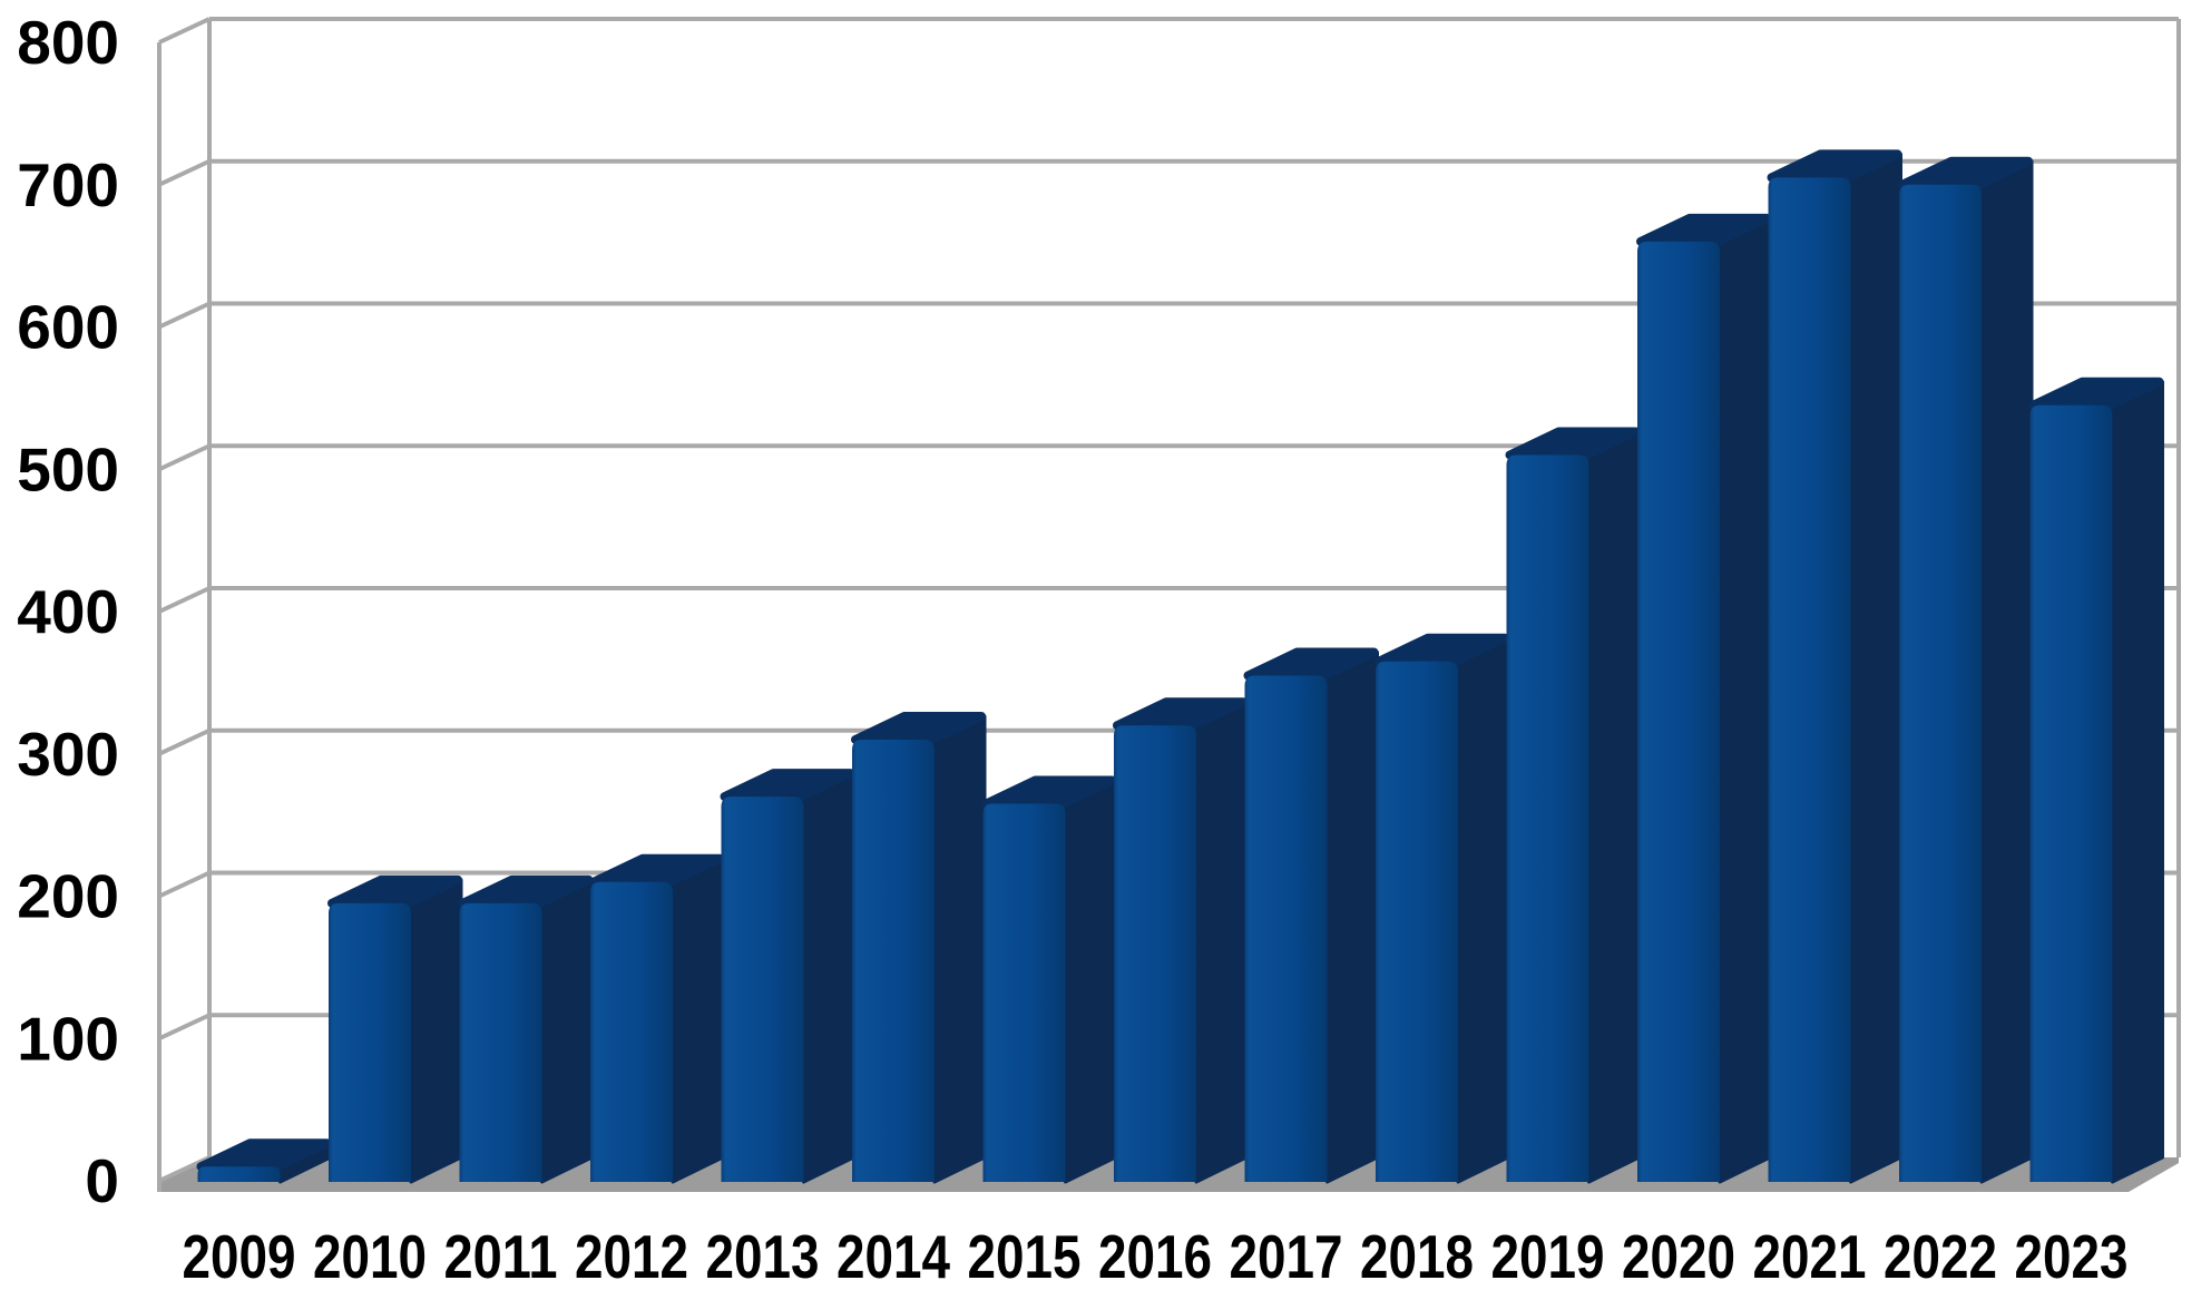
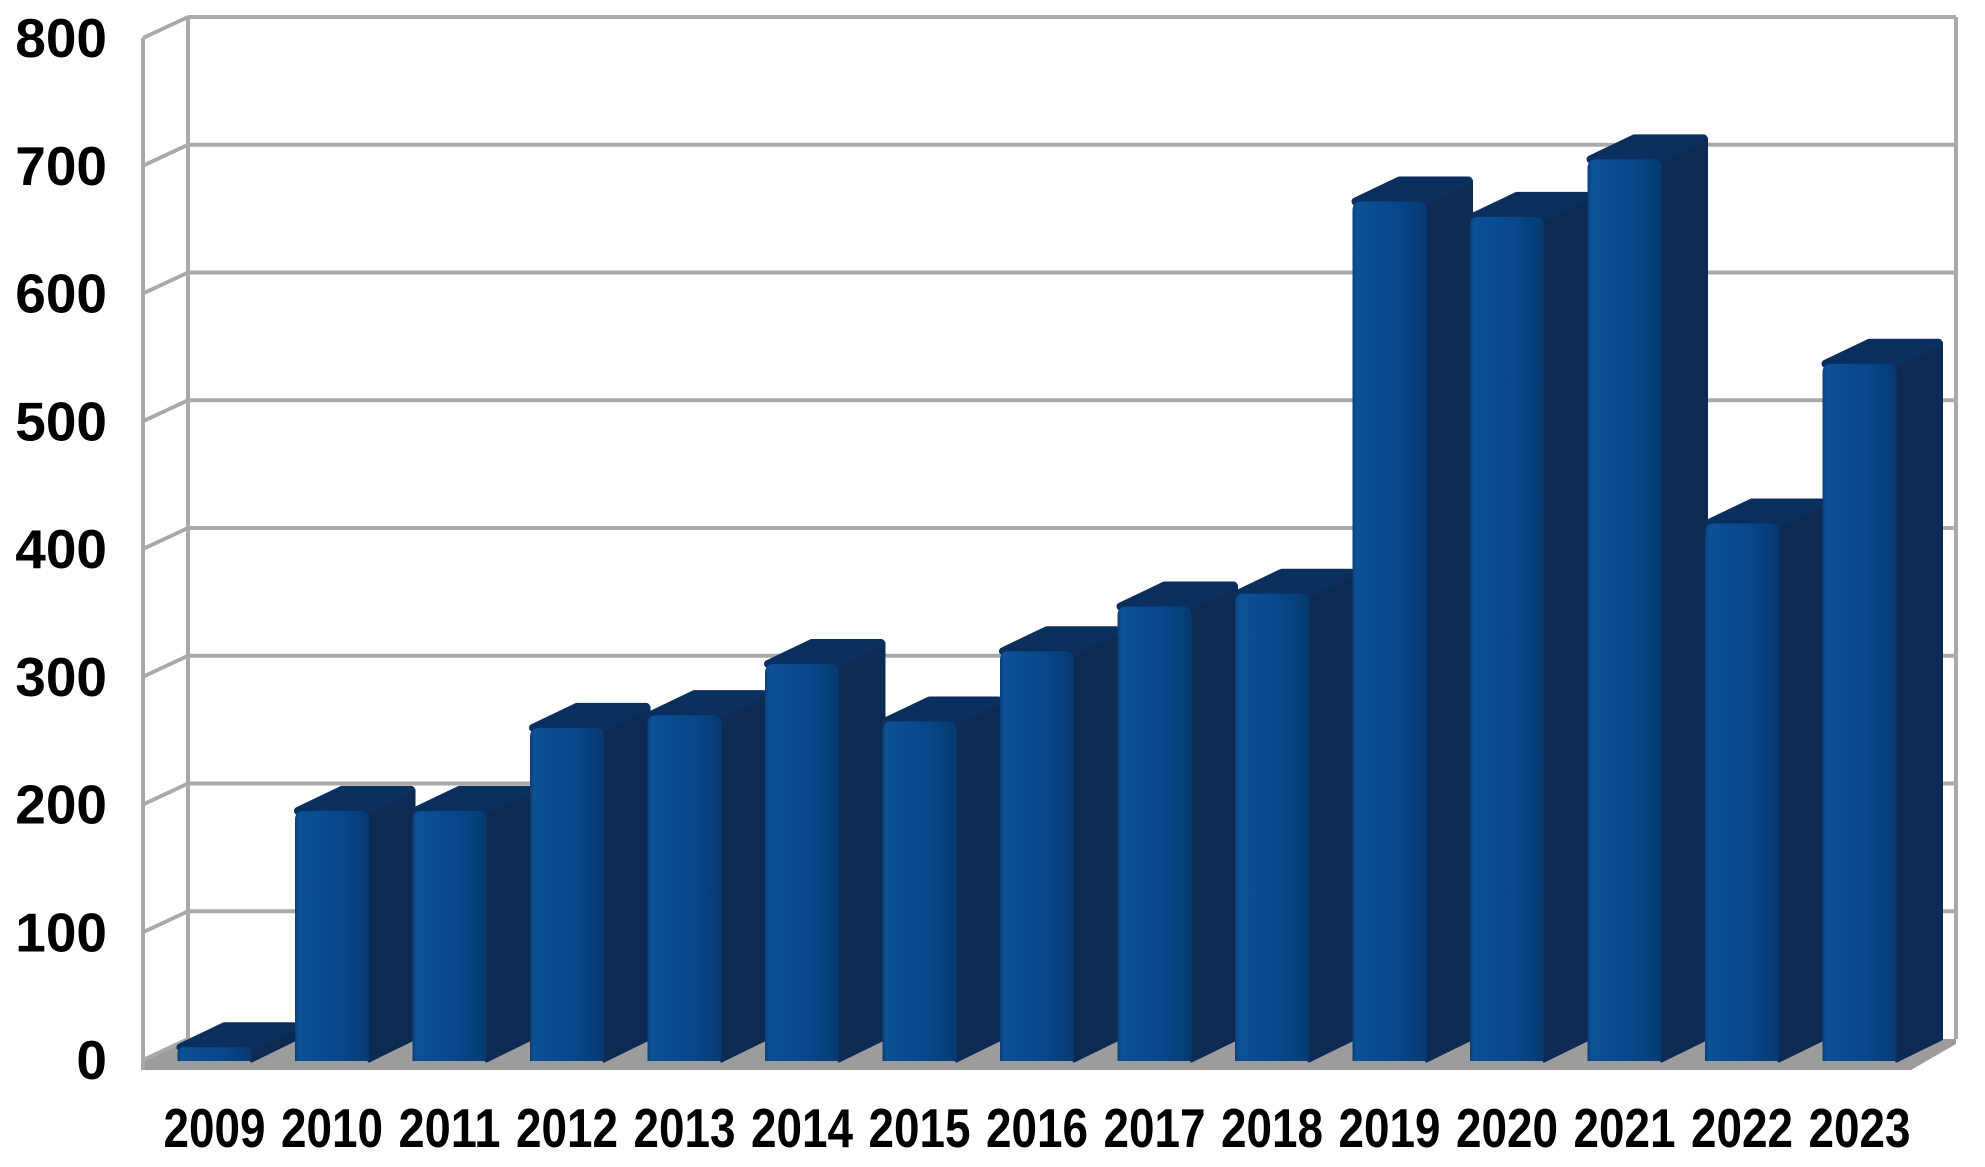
2012: 210 -> 260
2019: 510 -> 672
2022: 700 -> 420
